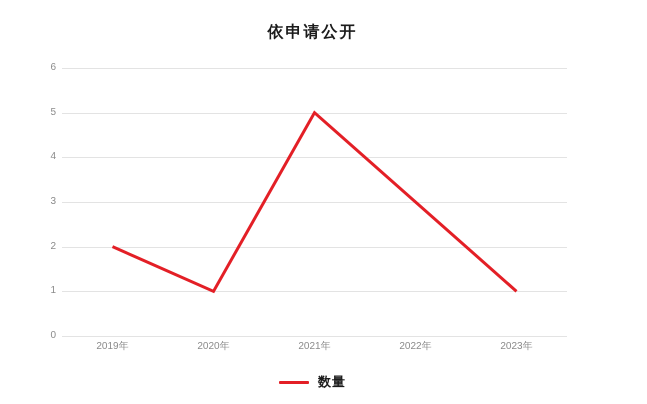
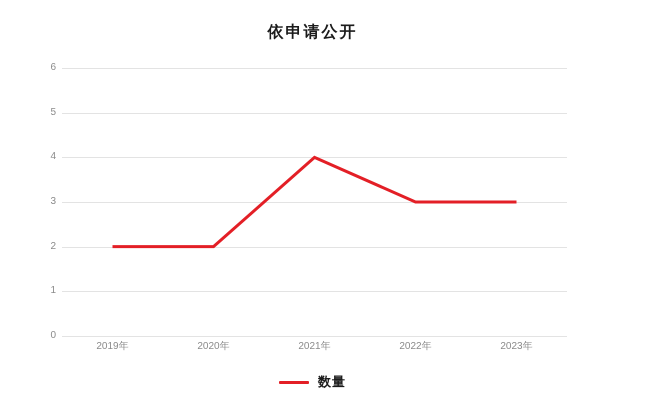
2020年: 1 -> 2
2021年: 5 -> 4
2023年: 1 -> 3
